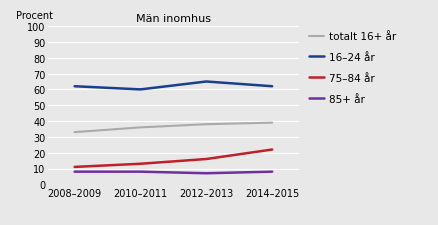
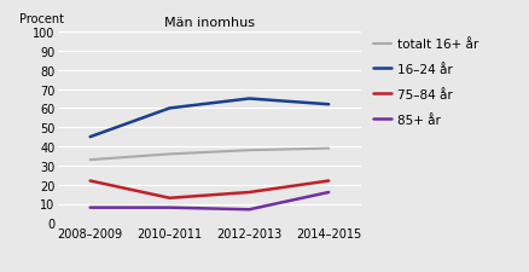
16–24 år/2008–2009: 62 -> 45
75–84 år/2008–2009: 11 -> 22
85+ år/2014–2015: 8 -> 16
